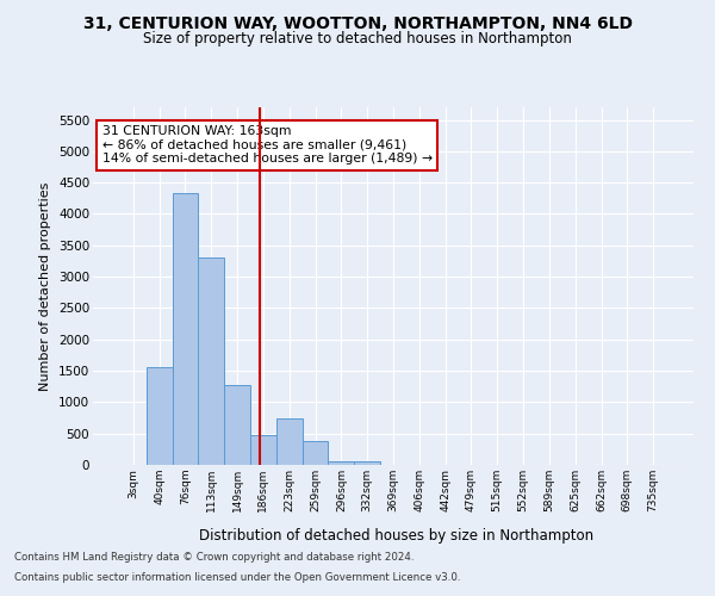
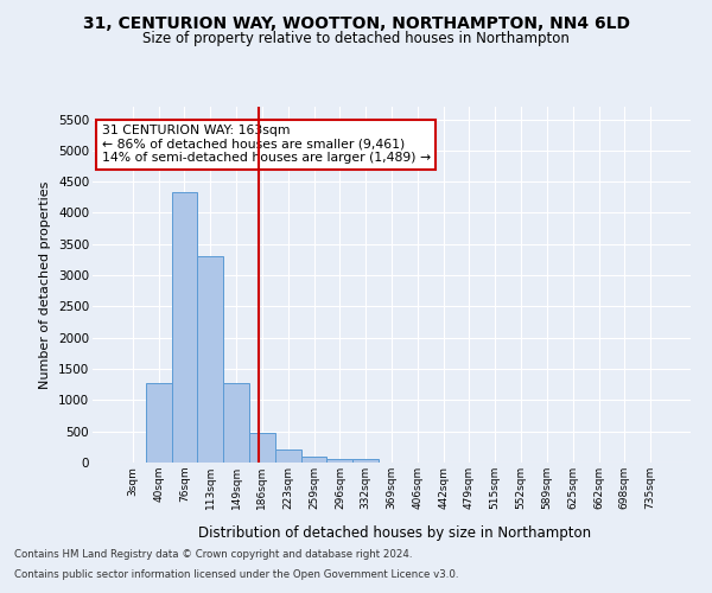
40sqm: 1560 -> 1270
223sqm: 740 -> 220
259sqm: 380 -> 90
